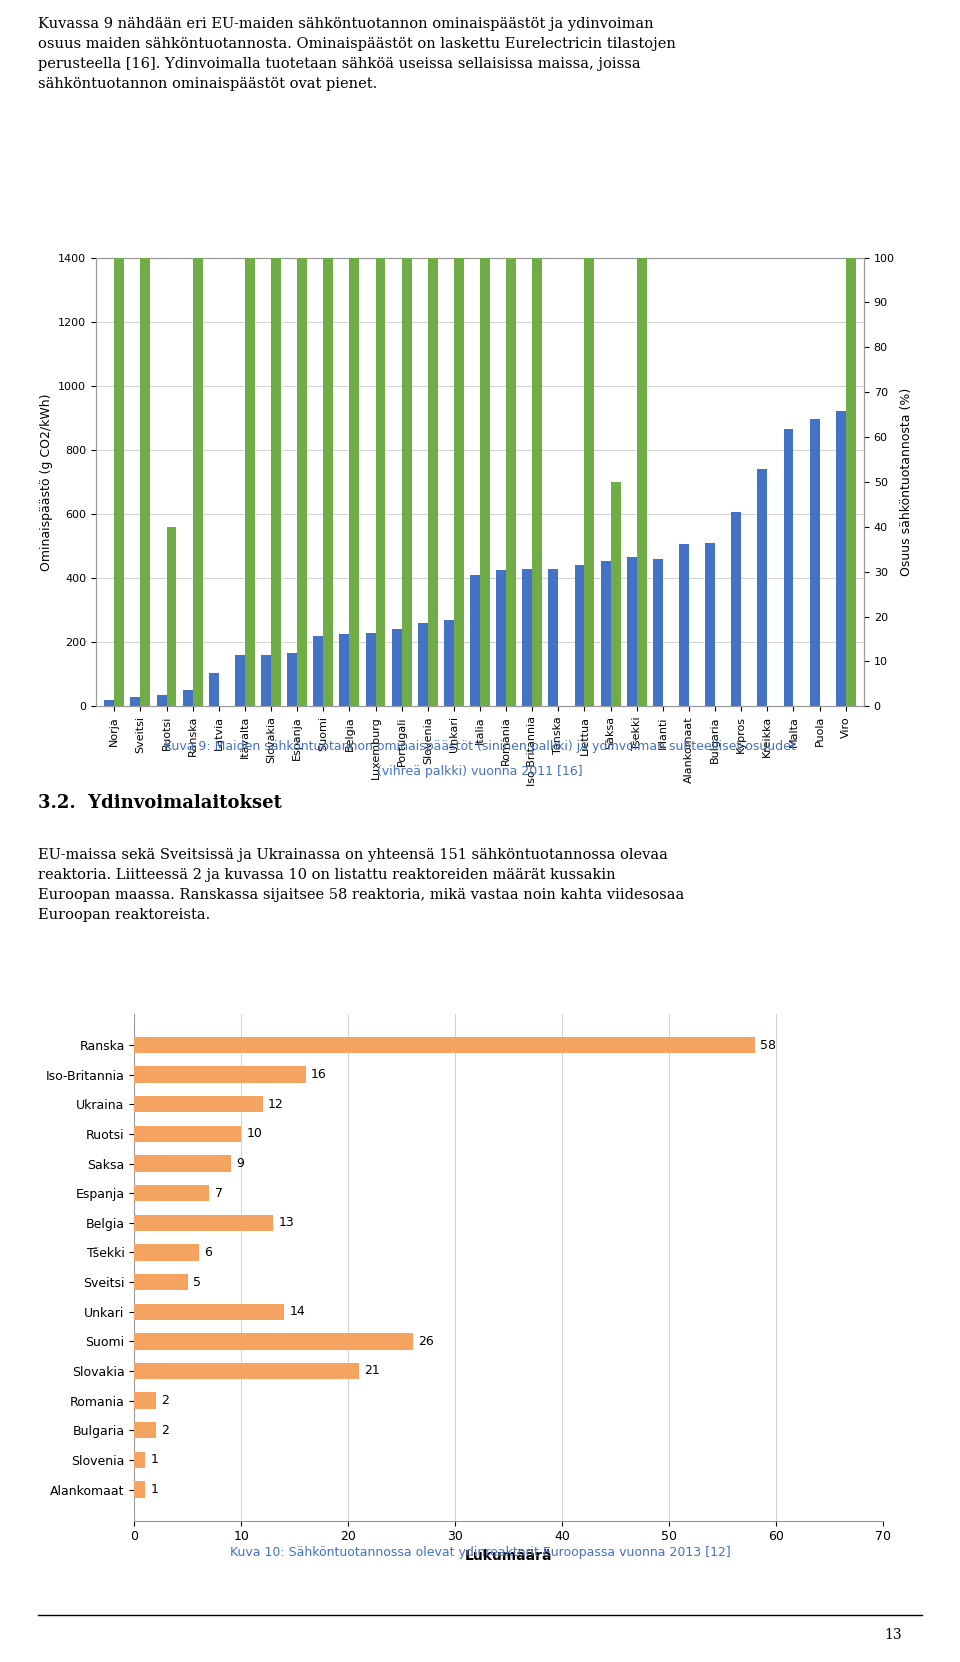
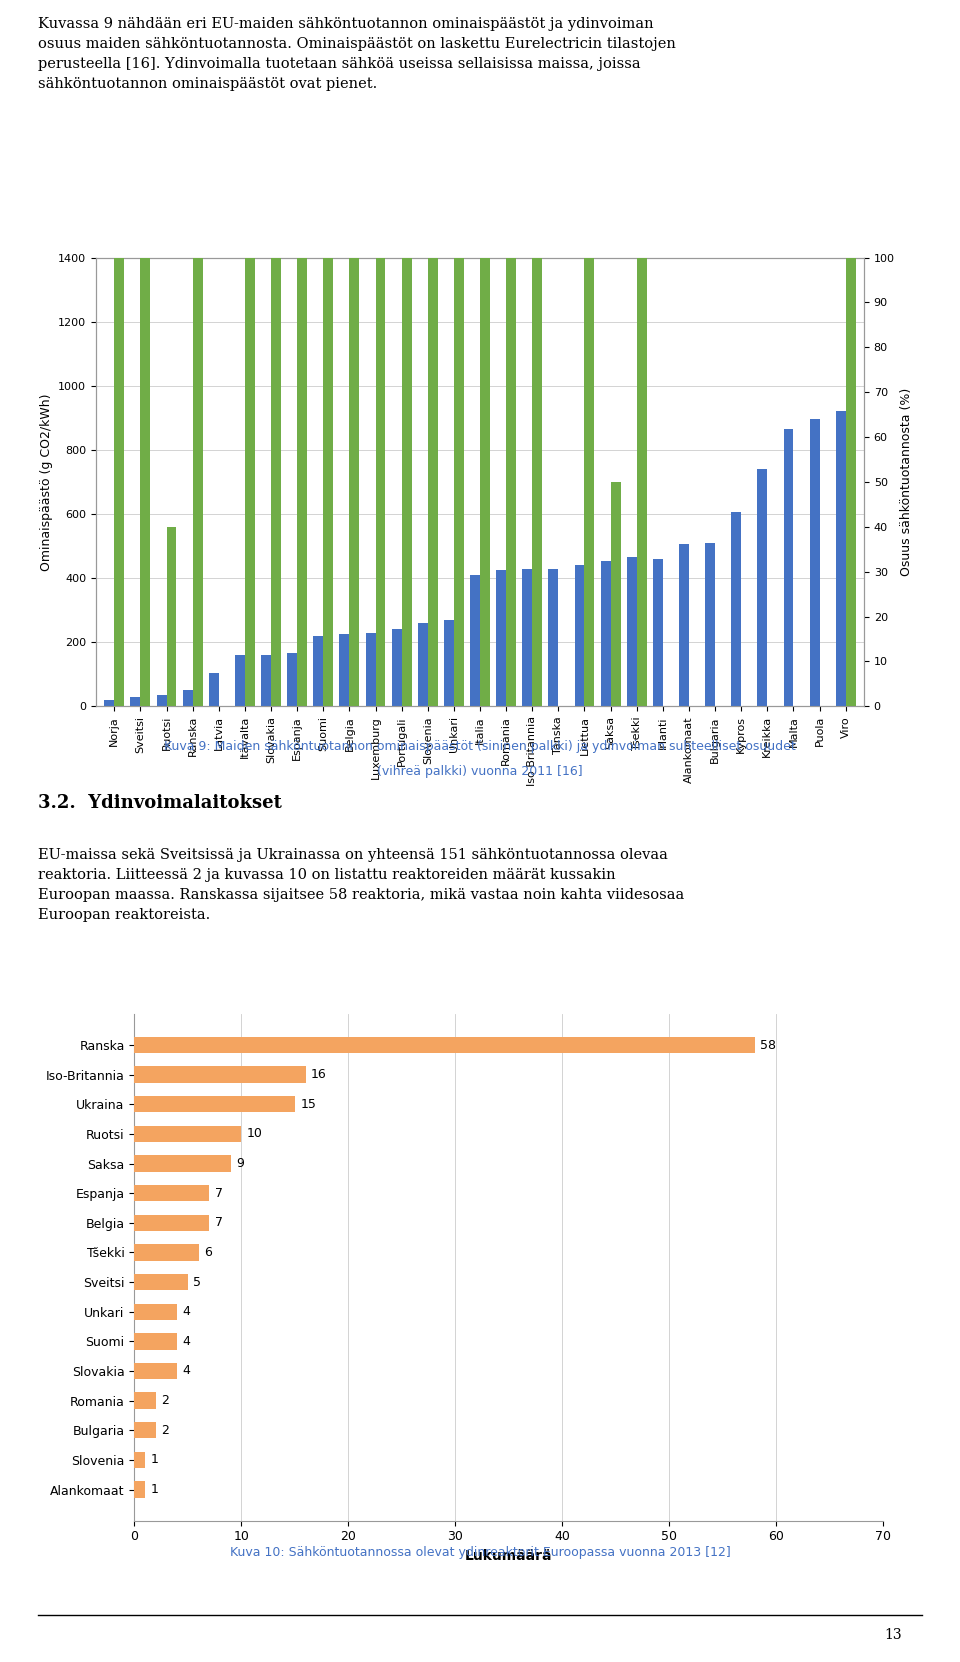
Ukraina: 12 -> 15
Belgia: 13 -> 7
Unkari: 14 -> 4
Suomi: 26 -> 4
Slovakia: 21 -> 4
